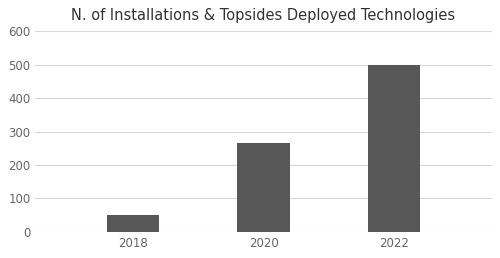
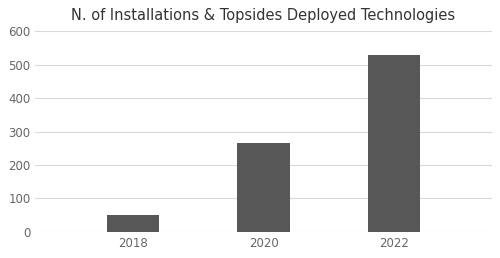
2022: 500 -> 530
